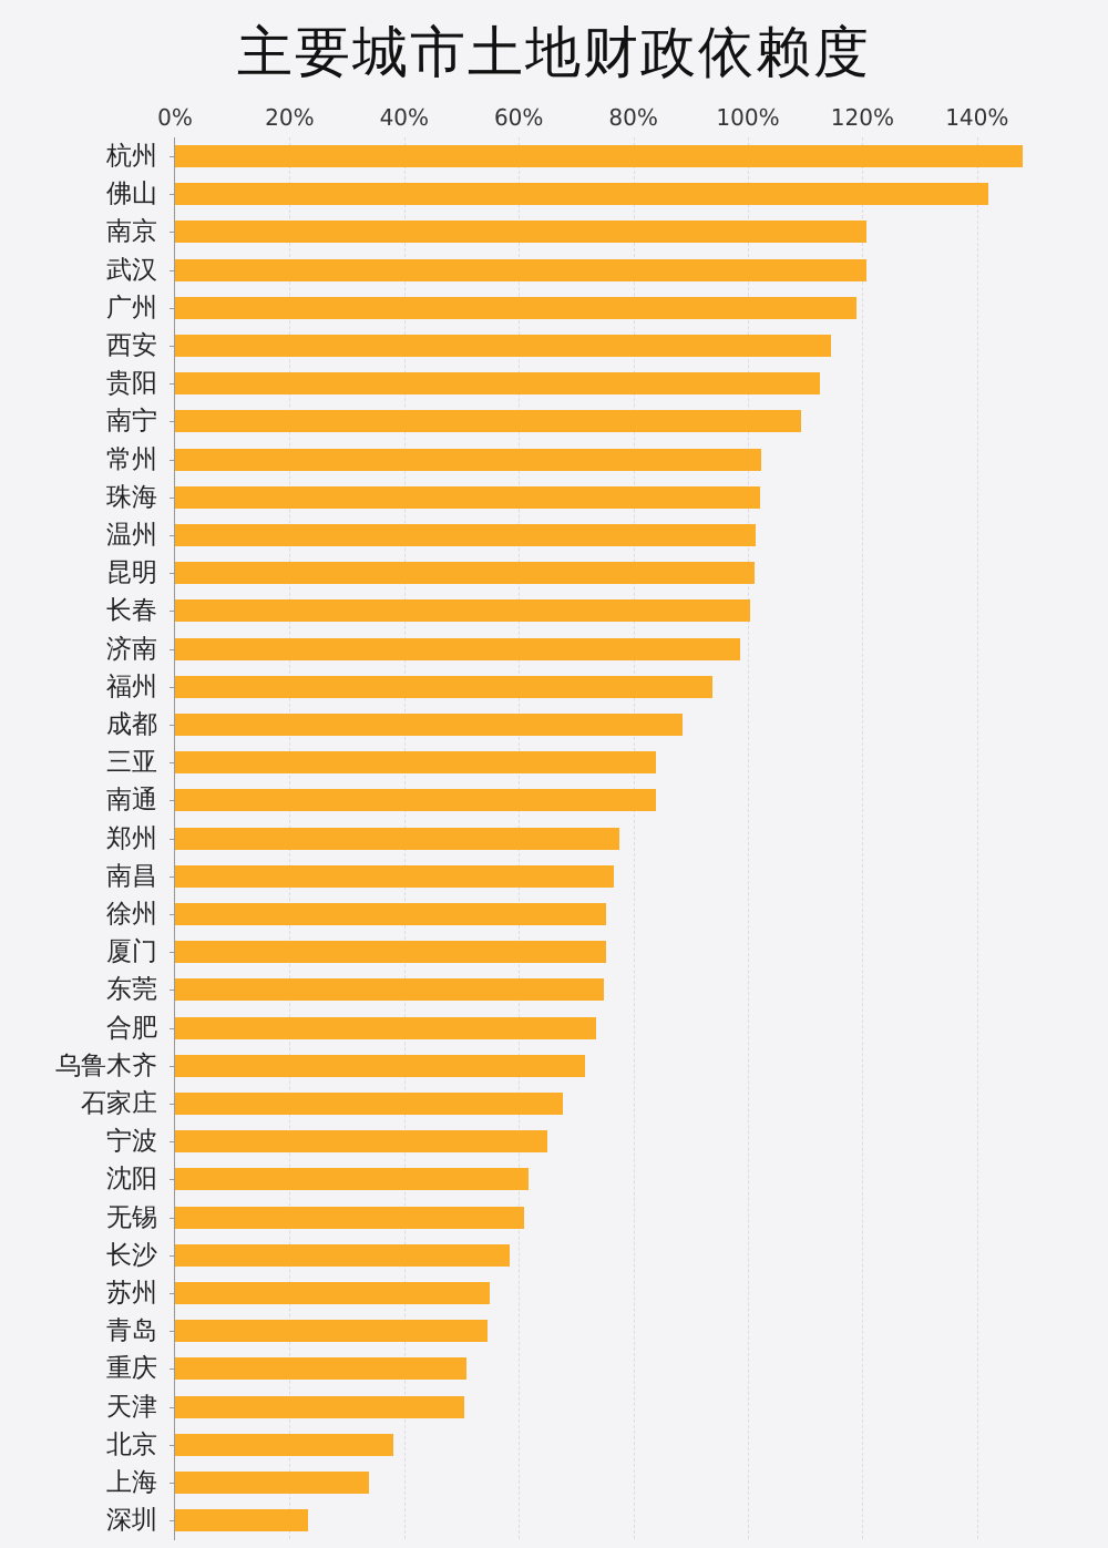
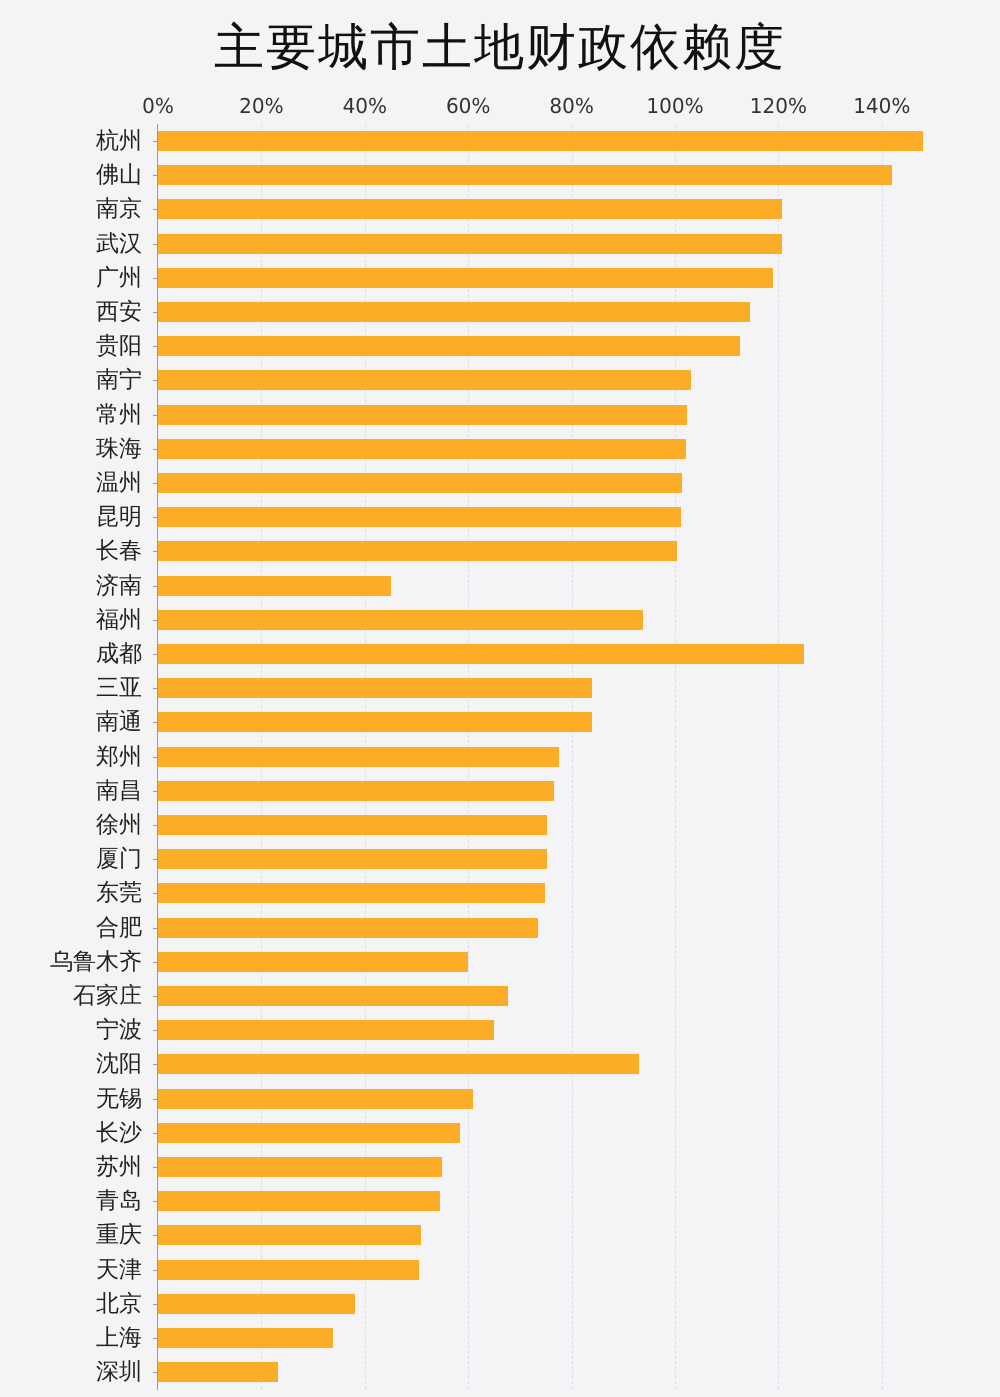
南宁: 109% -> 103%
济南: 99% -> 45%
成都: 89% -> 125%
乌鲁木齐: 72% -> 60%
沈阳: 62% -> 93%
